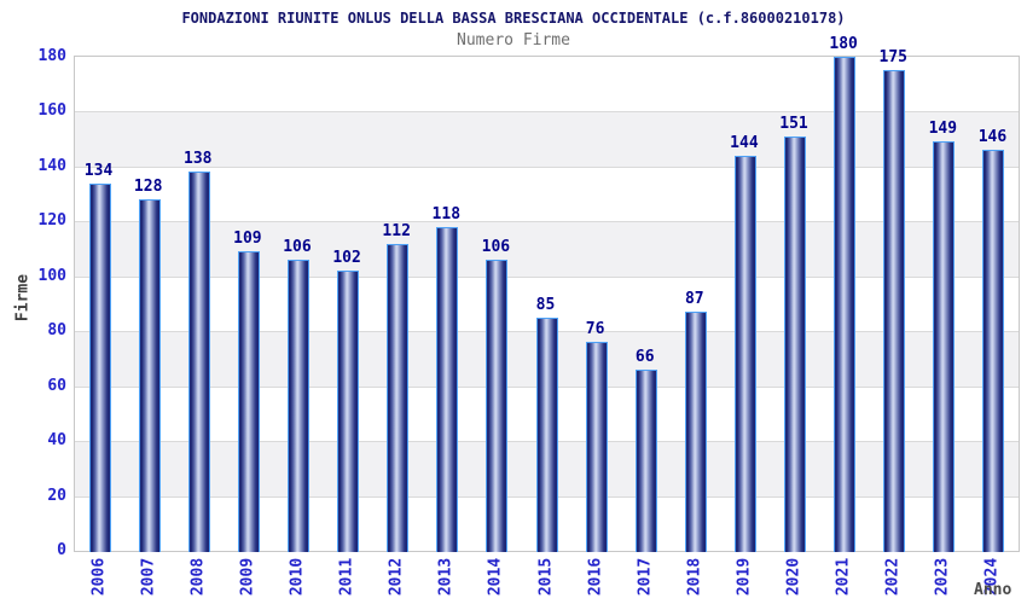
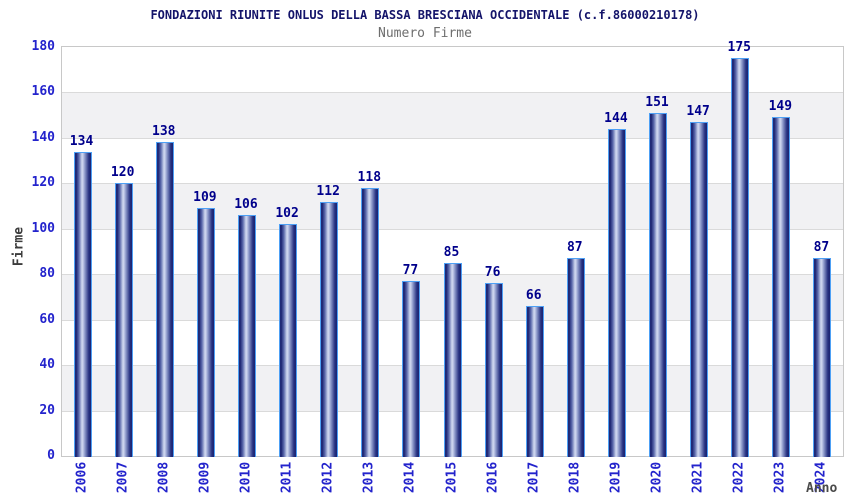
2007: 128 -> 120
2014: 106 -> 77
2021: 180 -> 147
2024: 146 -> 87
